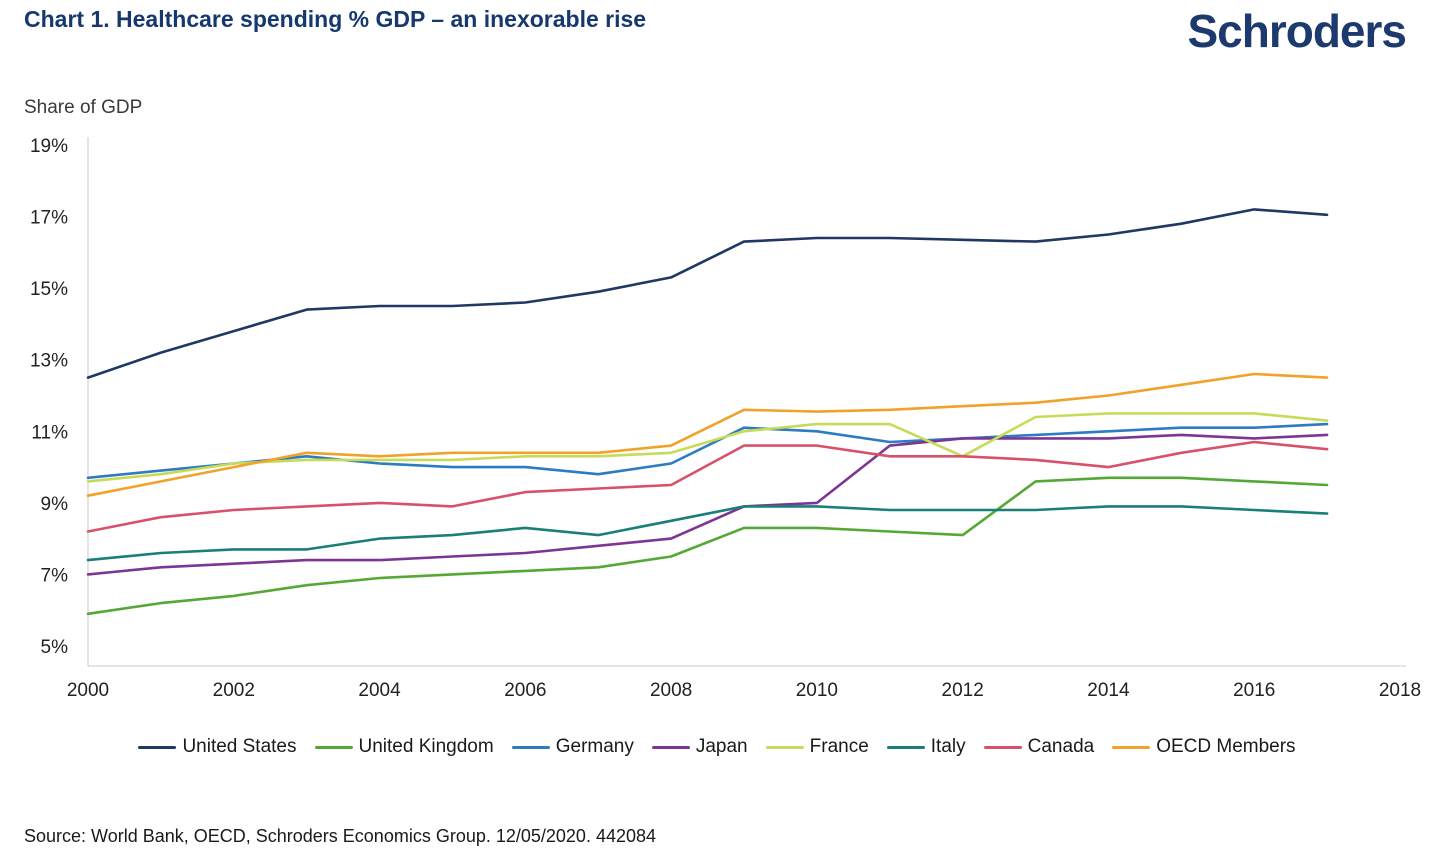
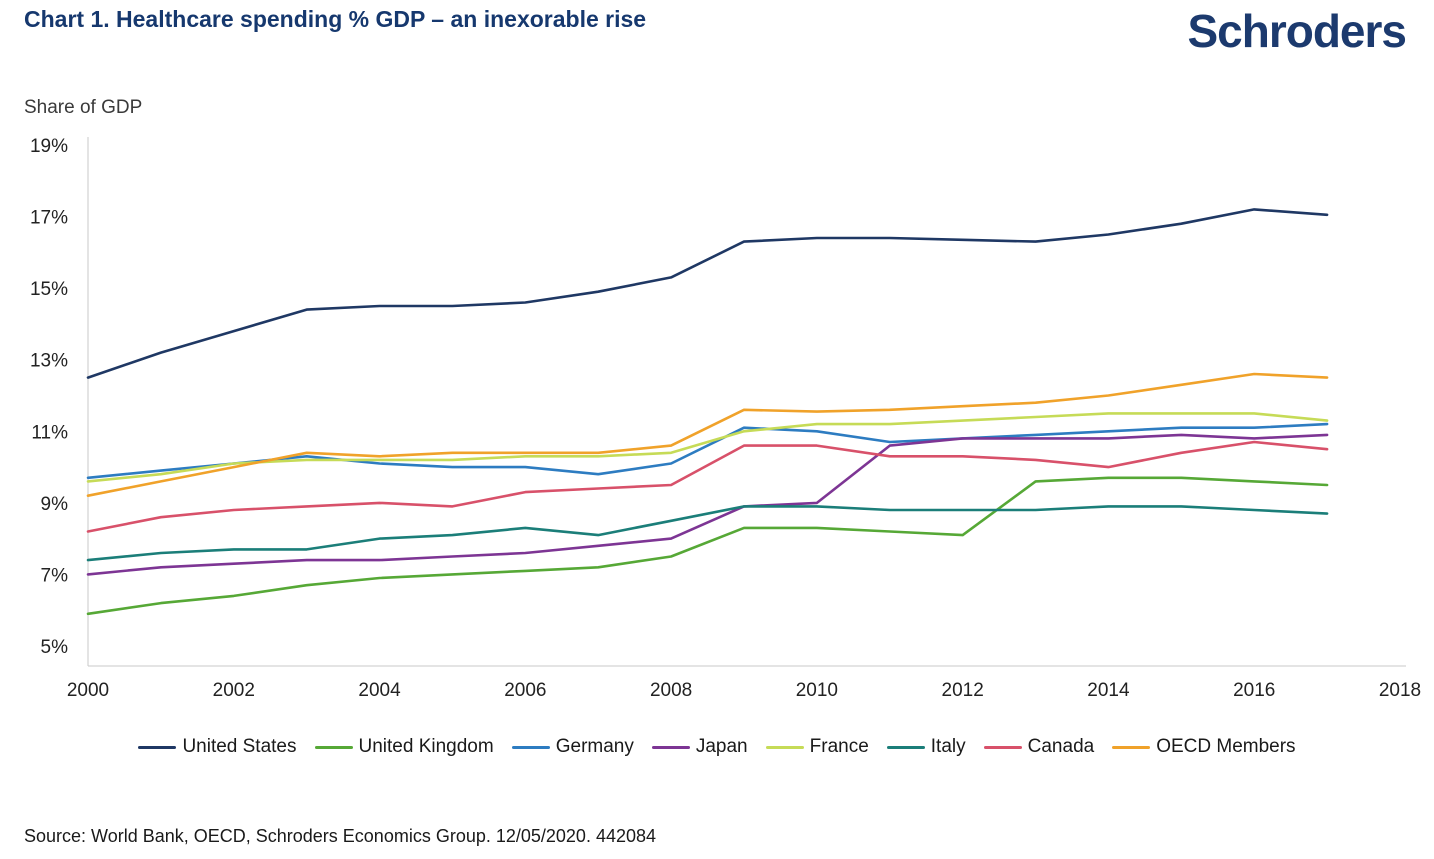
France/2012: 10.3% -> 11.3%
